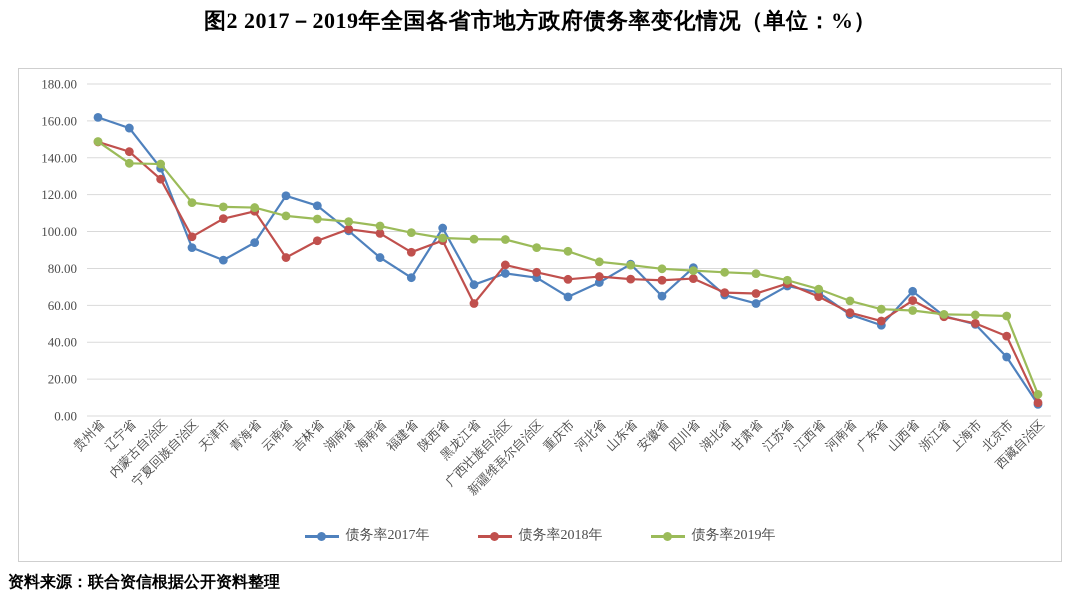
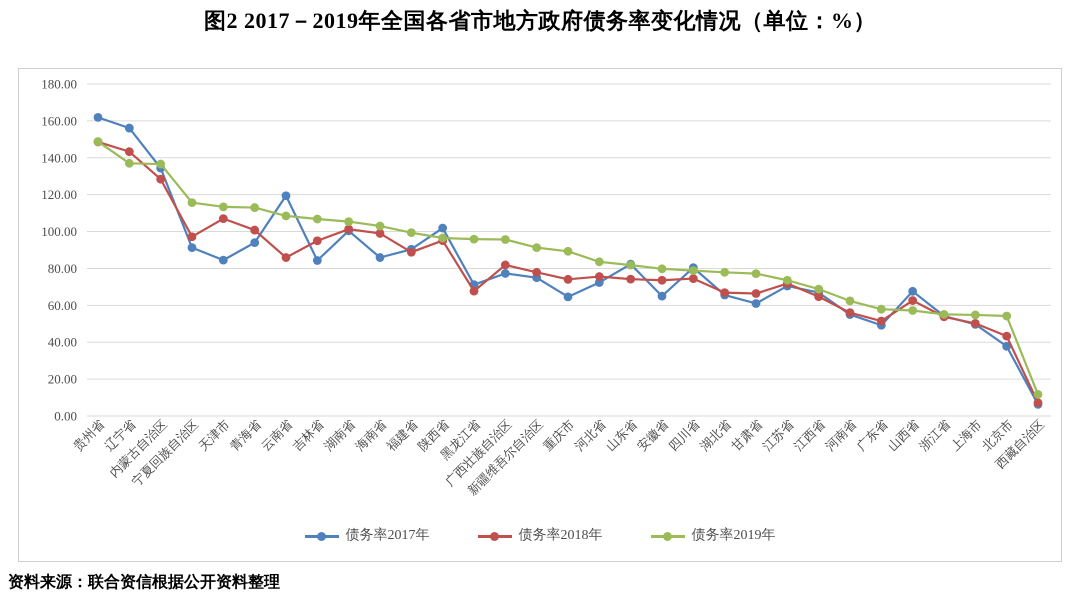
债务率2018年/青海省: 111 -> 101
债务率2017年/吉林省: 114 -> 84
债务率2017年/福建省: 75 -> 90
债务率2018年/黑龙江省: 61 -> 68
债务率2017年/北京市: 32 -> 38
